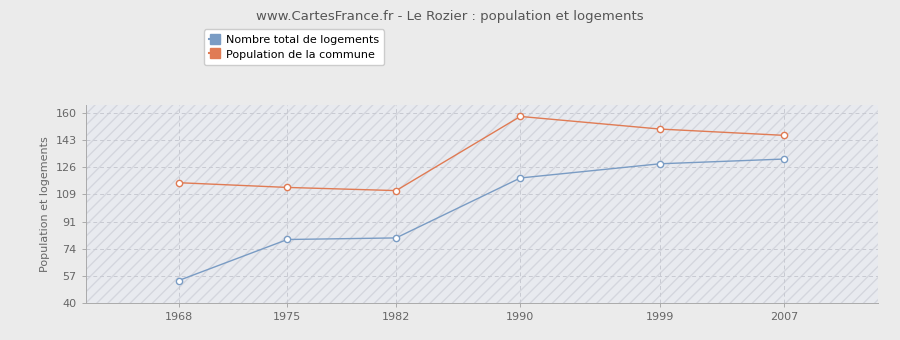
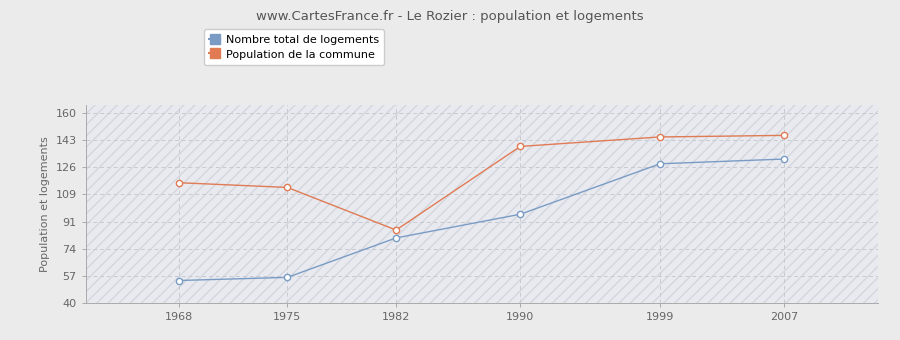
Nombre total de logements/1975: 80 -> 56
Population de la commune/1982: 111 -> 86
Nombre total de logements/1990: 119 -> 96
Population de la commune/1990: 158 -> 139
Population de la commune/1999: 150 -> 145
